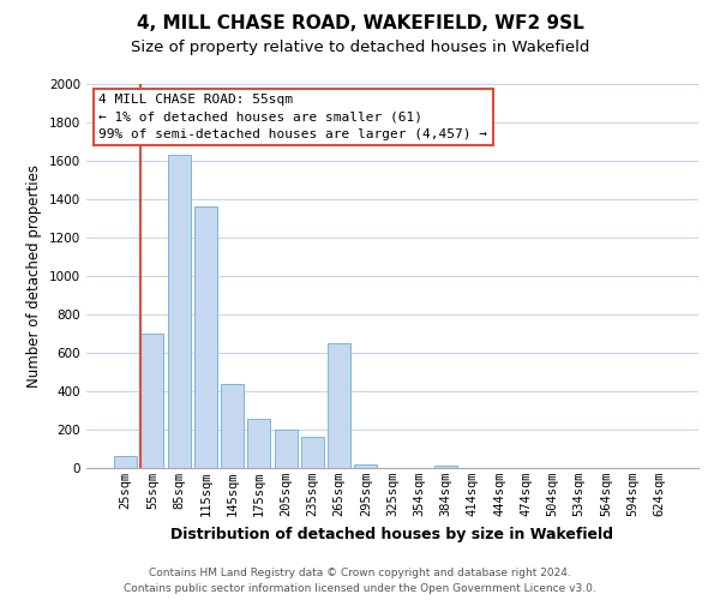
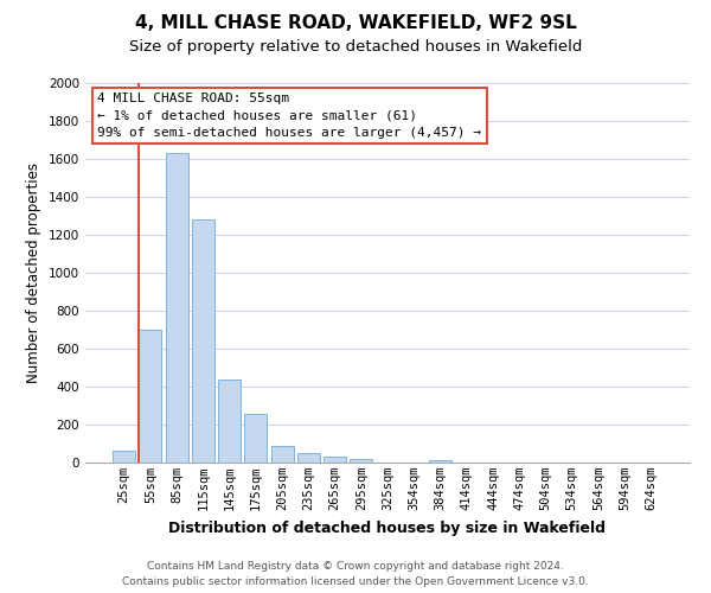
115sqm: 1360 -> 1280
205sqm: 200 -> 90
235sqm: 160 -> 50
265sqm: 650 -> 30
